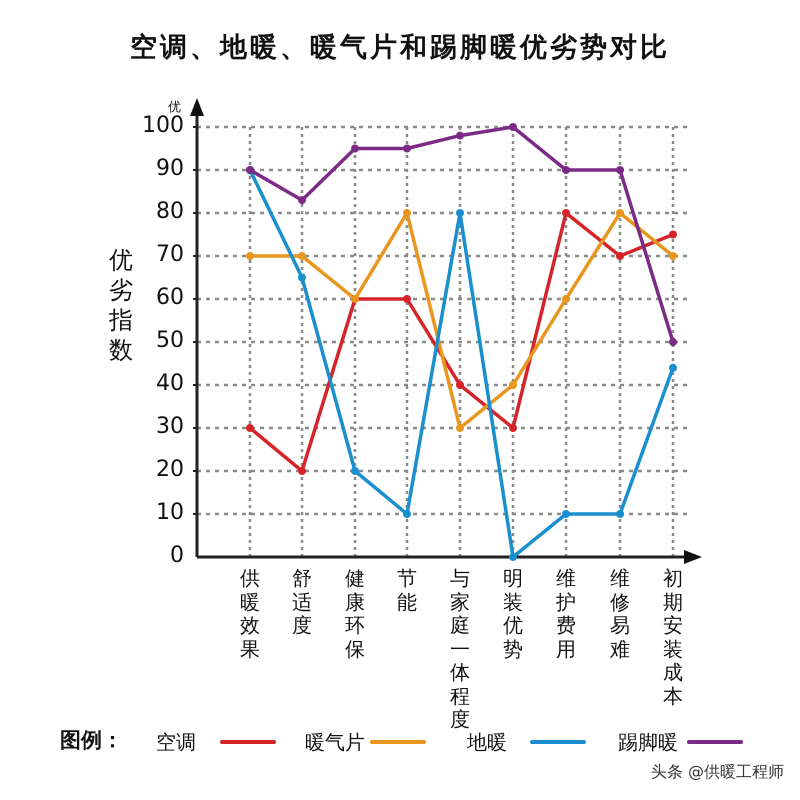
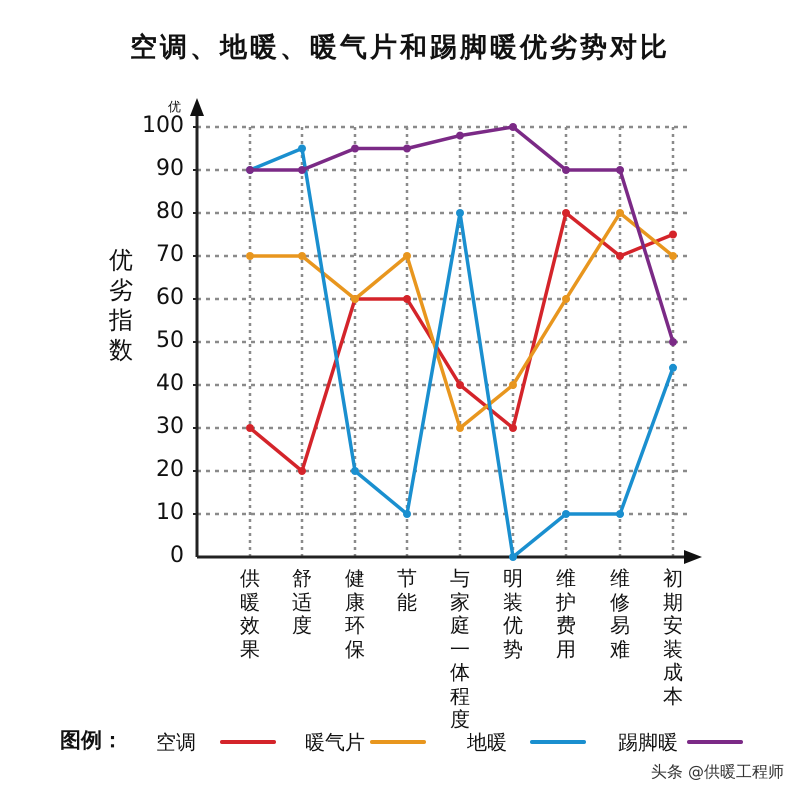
地暖/舒适度: 65 -> 95
踢脚暖/舒适度: 83 -> 90
暖气片/节能: 80 -> 70
